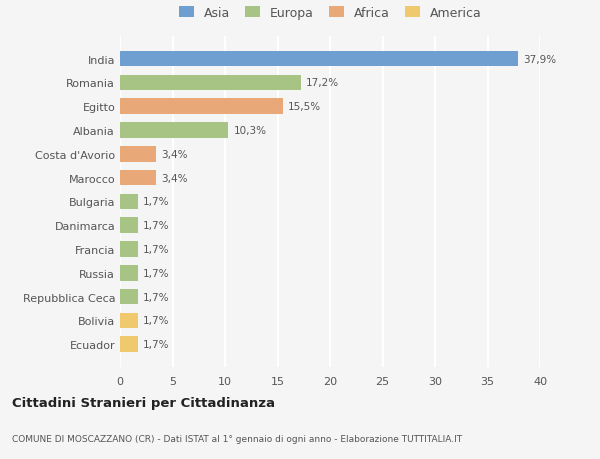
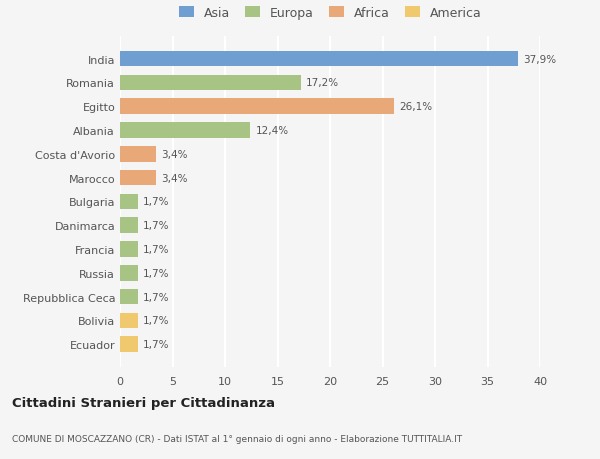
Egitto: 15,5% -> 26,1%
Albania: 10,3% -> 12,4%
